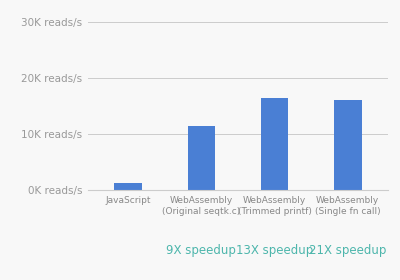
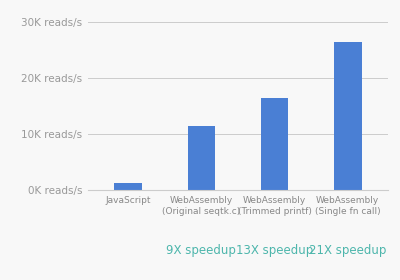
WebAssembly (Single fn call): 16.2K reads/s -> 26.5K reads/s
